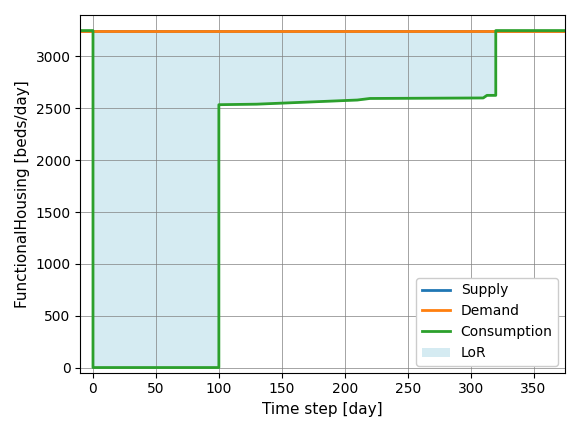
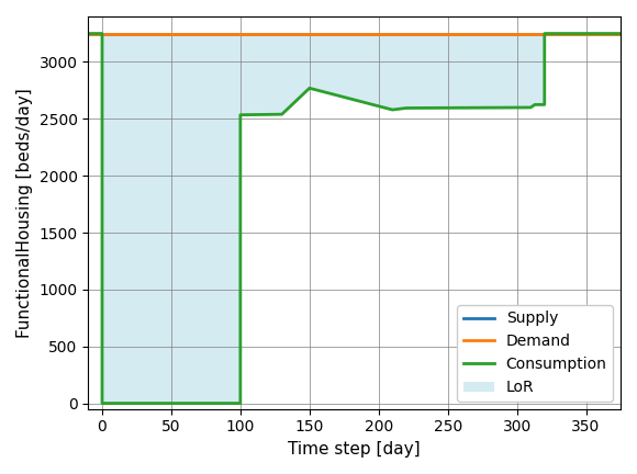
150: 2550 -> 2770
